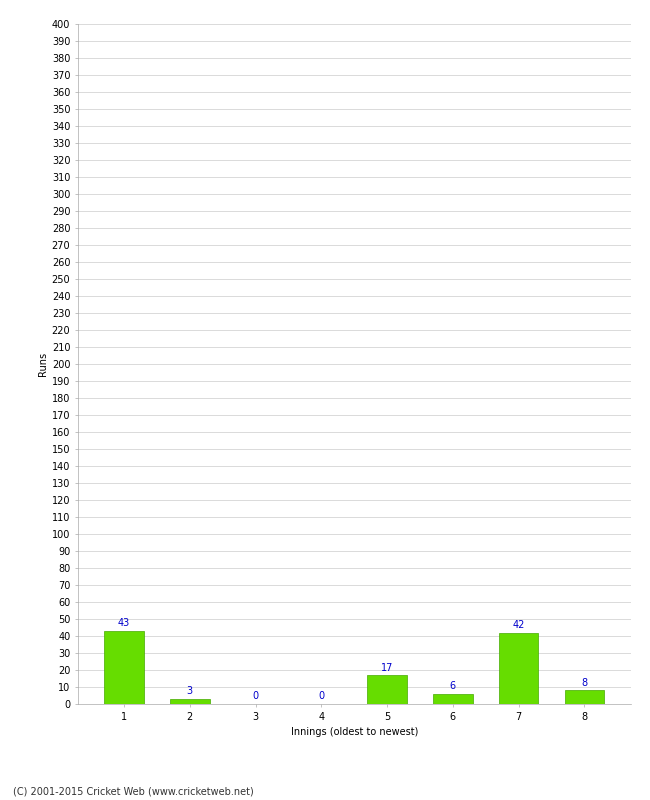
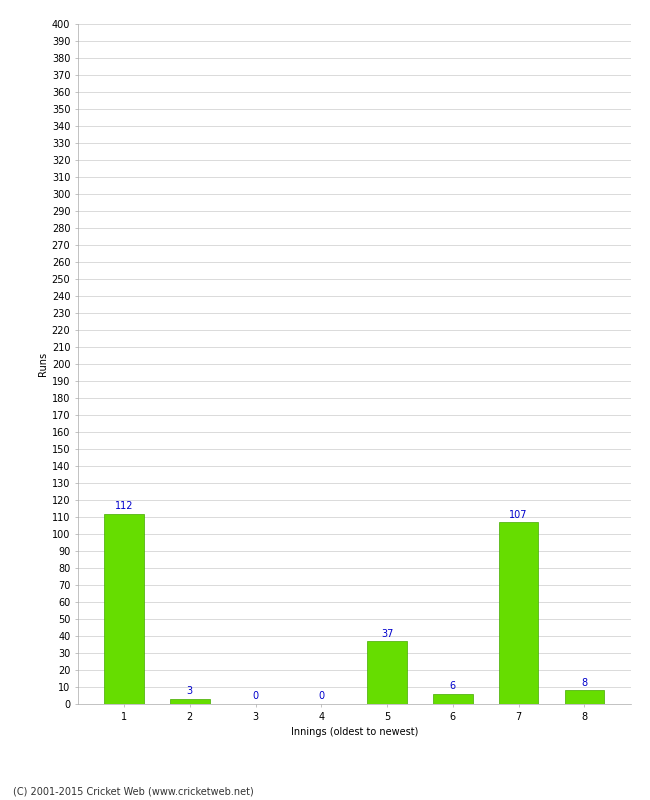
1: 43 -> 112
5: 17 -> 37
7: 42 -> 107
